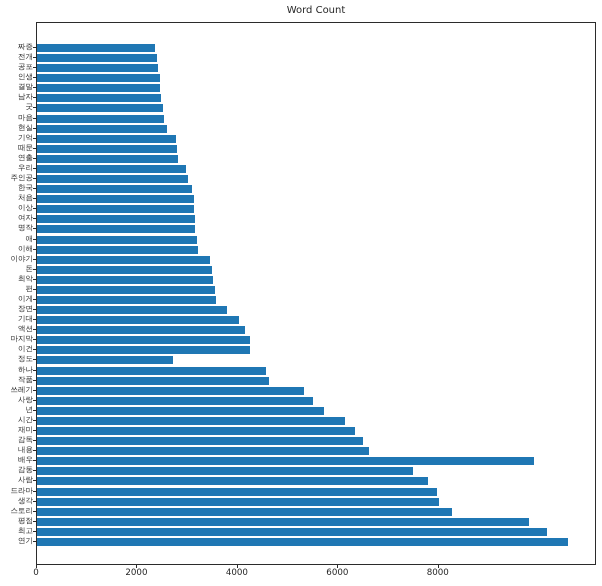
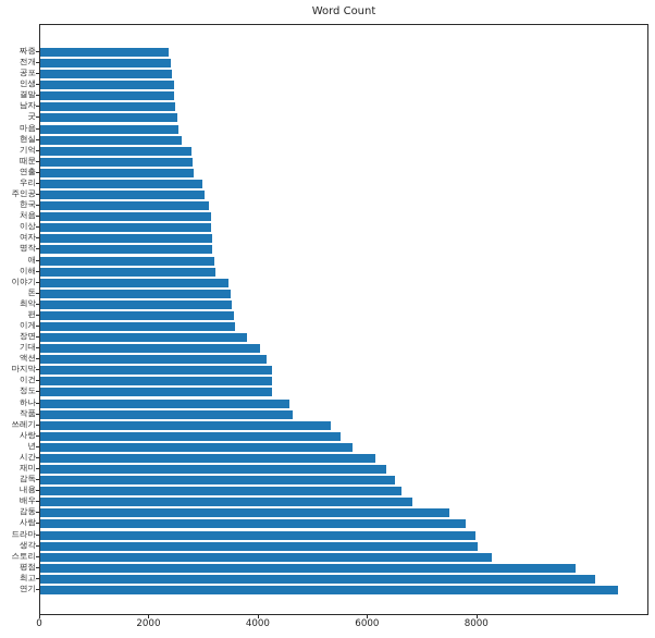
정도: 2700 -> 4200
배우: 9900 -> 6800
